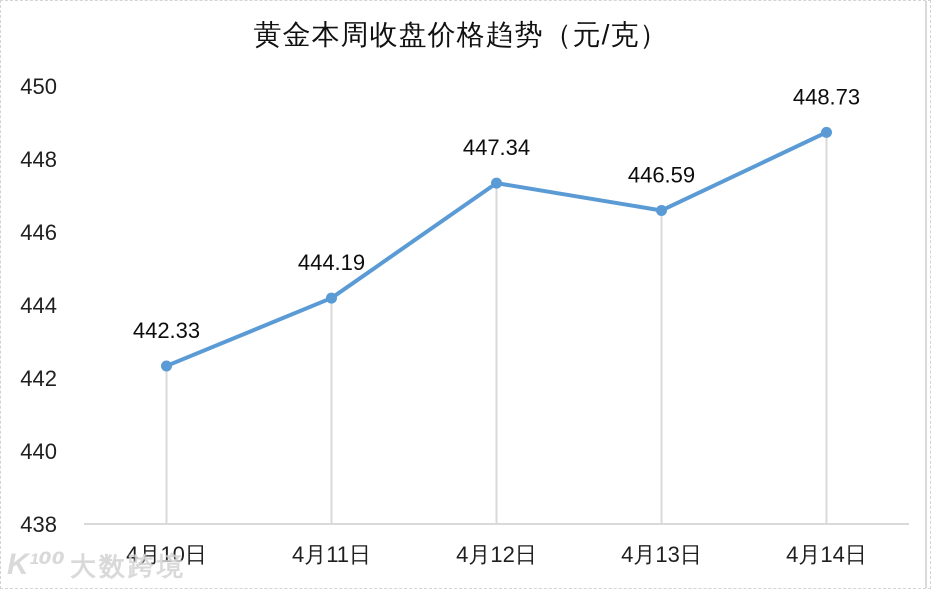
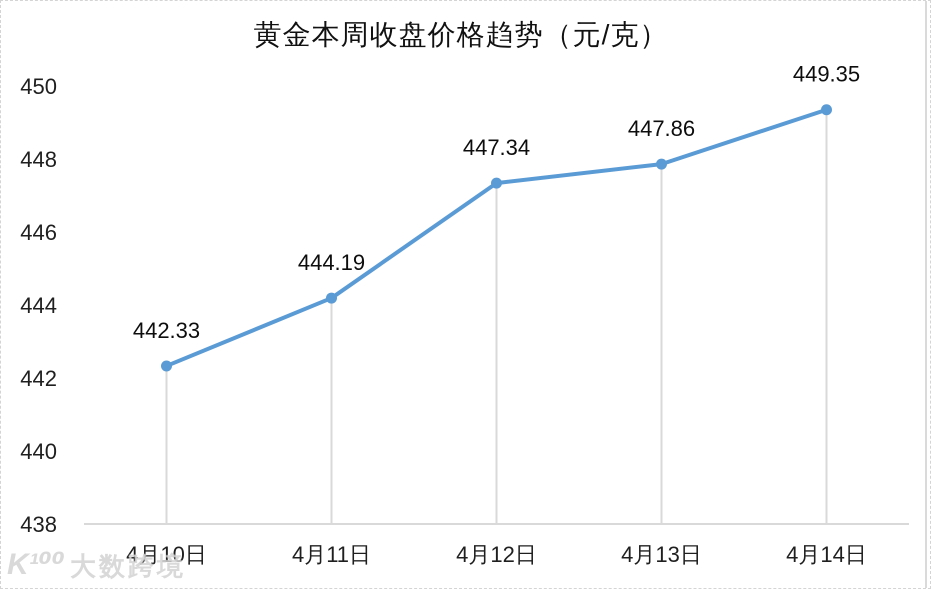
4月13日: 446.59 -> 447.86
4月14日: 448.73 -> 449.35
